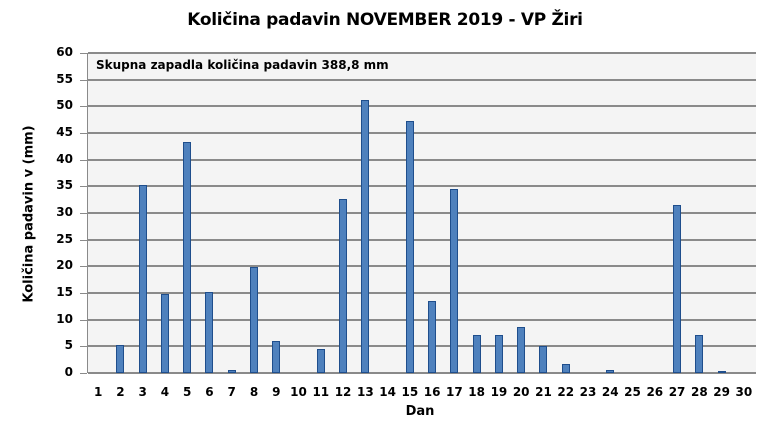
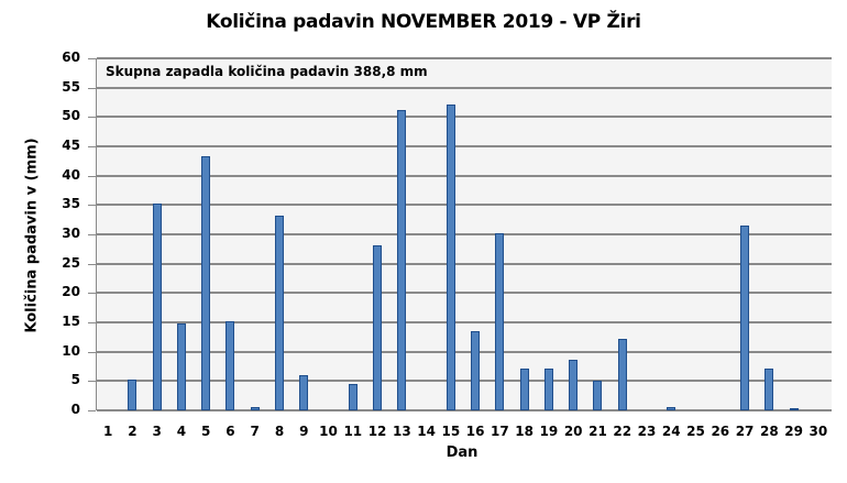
8: 20 -> 33
12: 32 -> 28
15: 47 -> 52
17: 34 -> 30
22: 2 -> 12
